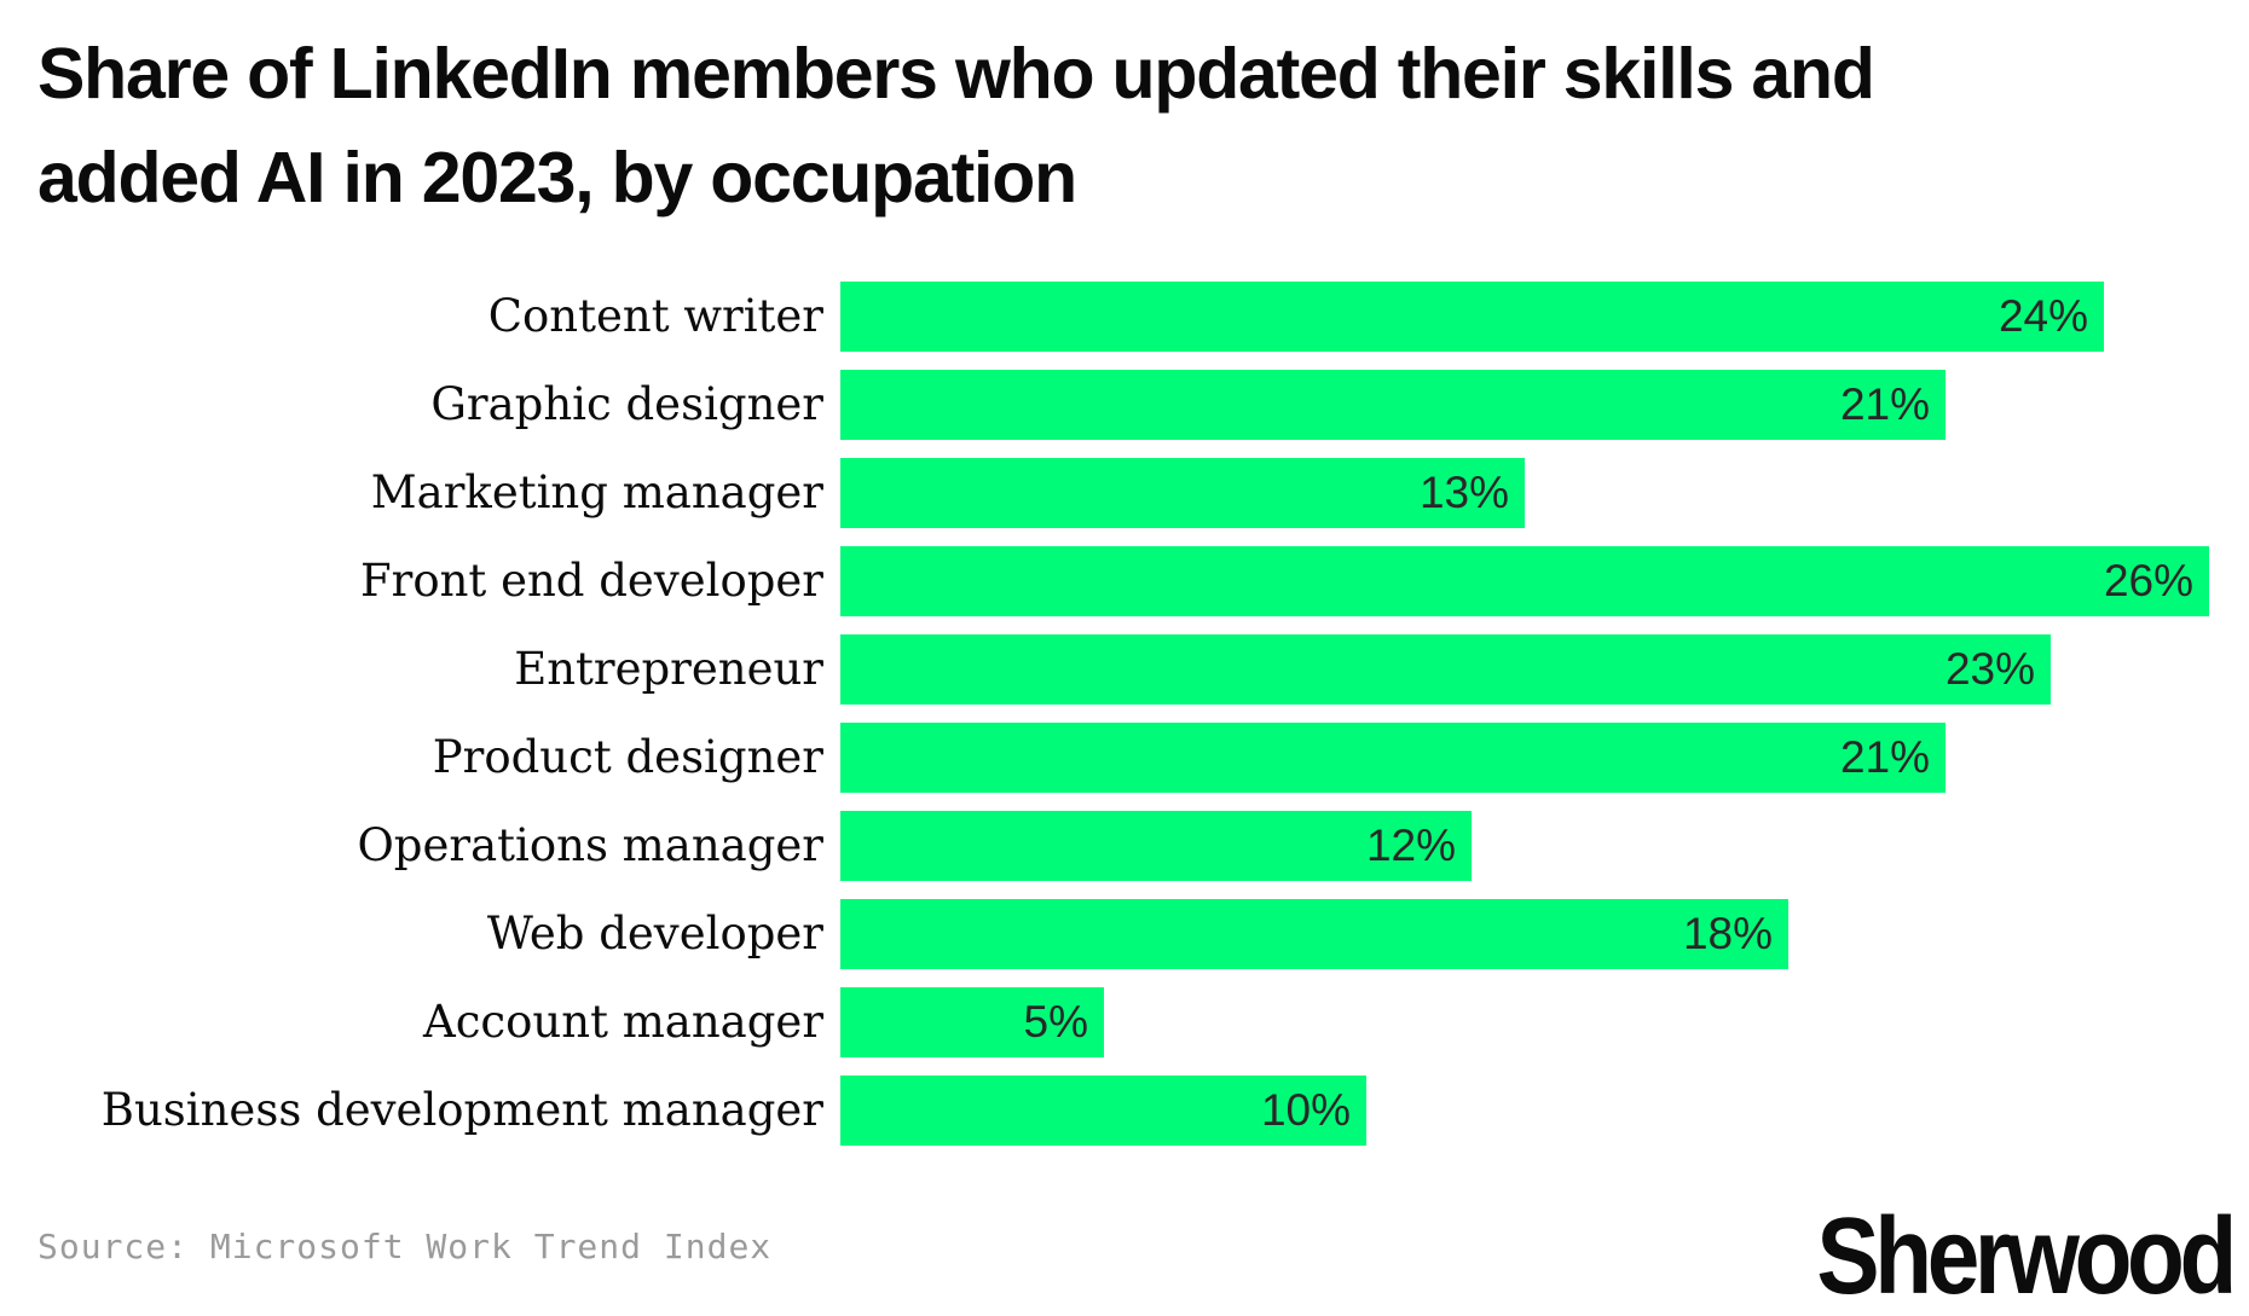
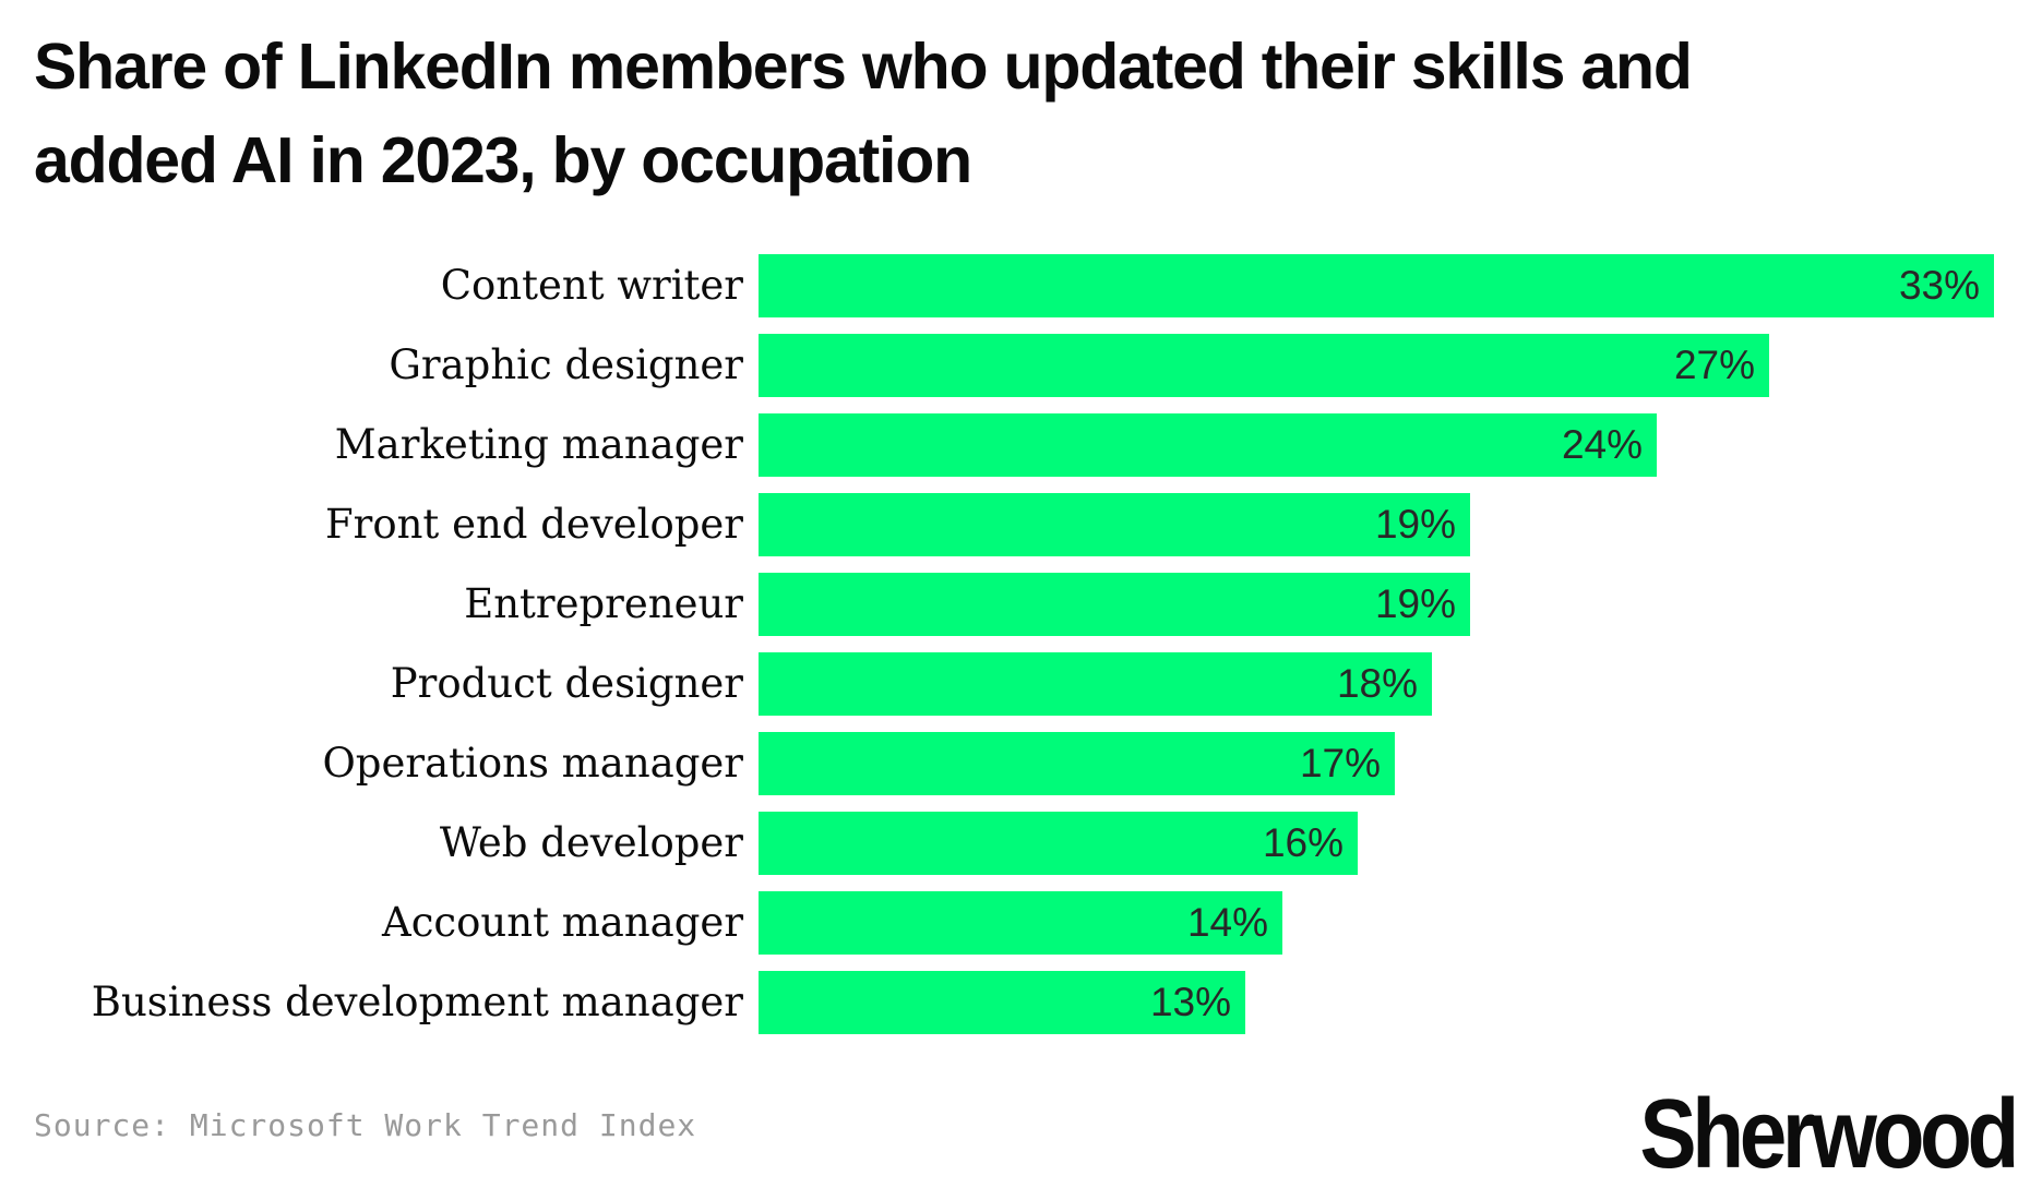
Content writer: 24% -> 33%
Graphic designer: 21% -> 27%
Marketing manager: 13% -> 24%
Front end developer: 26% -> 19%
Entrepreneur: 23% -> 19%
Product designer: 21% -> 18%
Operations manager: 12% -> 17%
Web developer: 18% -> 16%
Account manager: 5% -> 14%
Business development manager: 10% -> 13%
